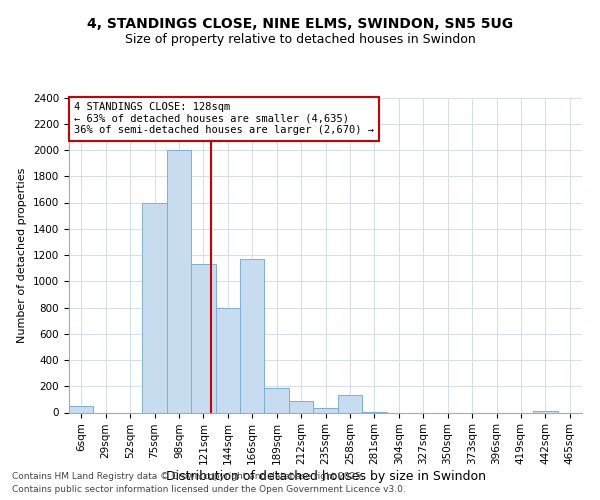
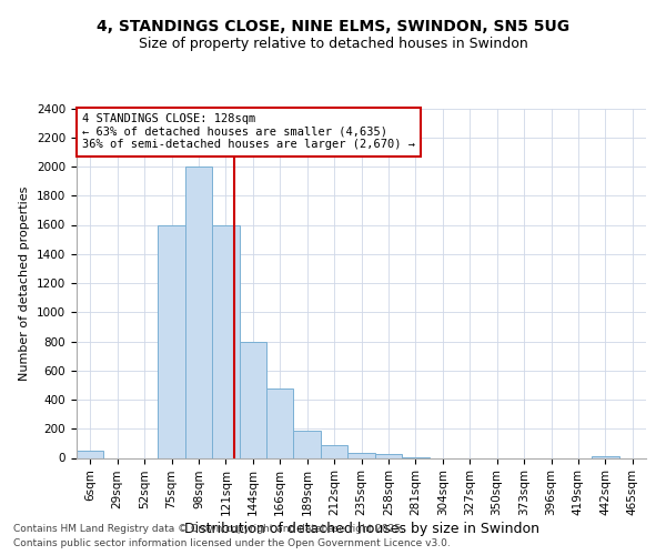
121sqm: 1130 -> 1600
166sqm: 1170 -> 480
258sqm: 130 -> 20
